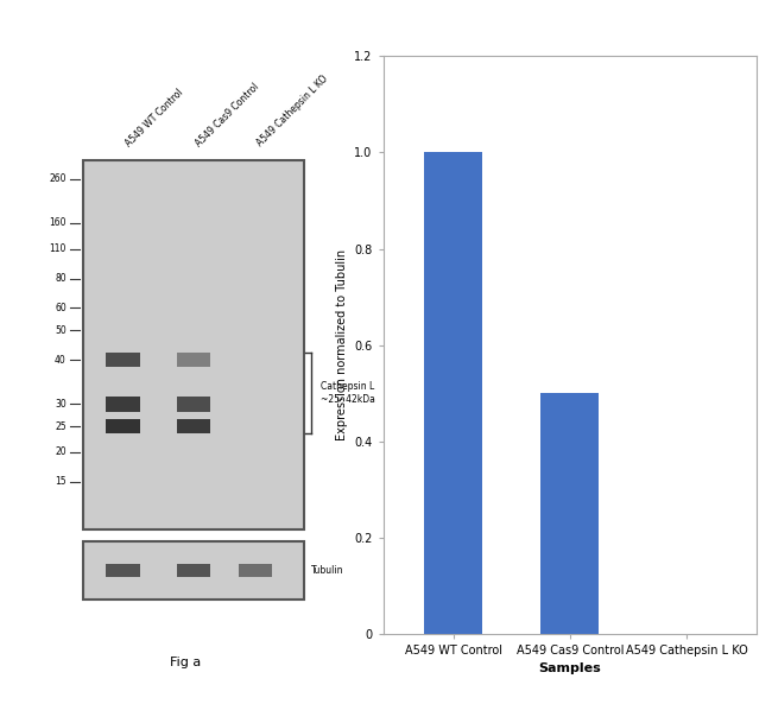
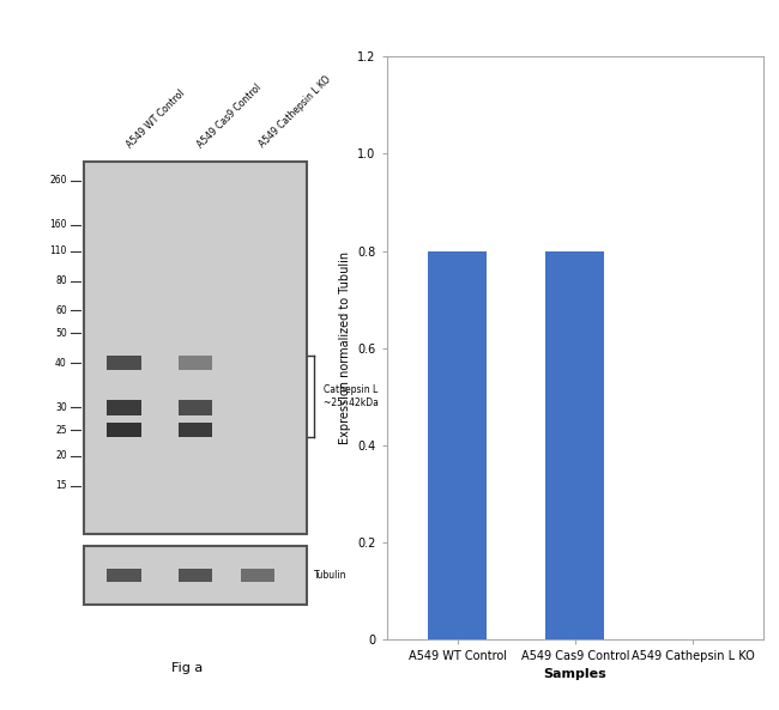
A549 WT Control: 1.0 -> 0.8
A549 Cas9 Control: 0.5 -> 0.8
